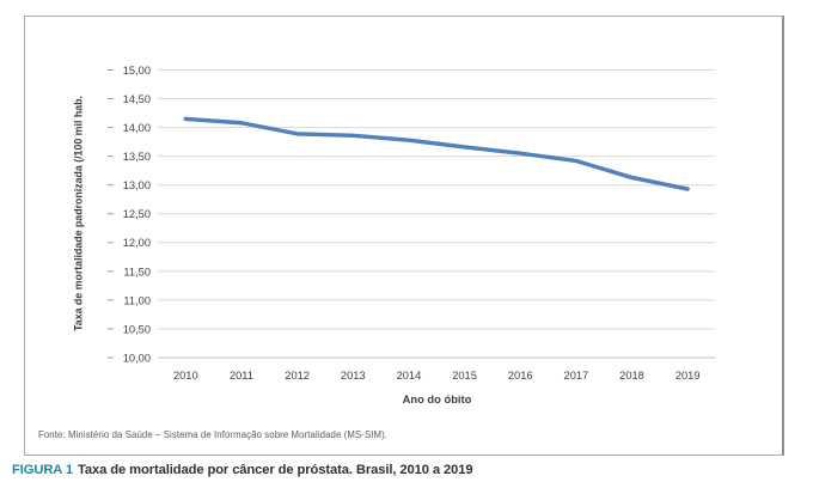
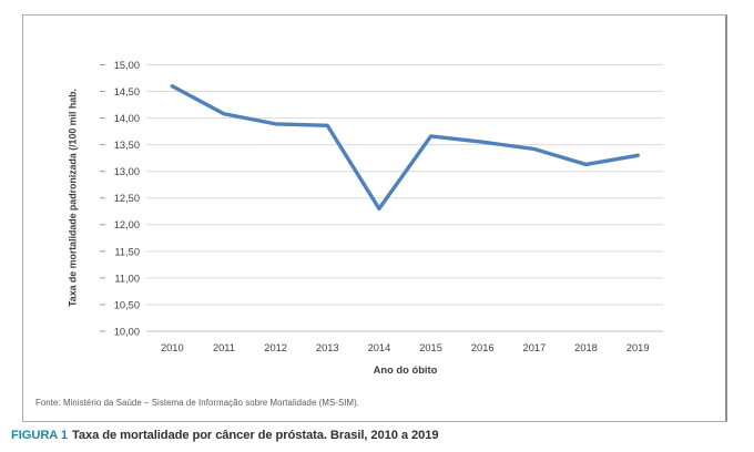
2010: 14,2 -> 14,6
2014: 13,8 -> 12,3
2019: 12,9 -> 13,3
